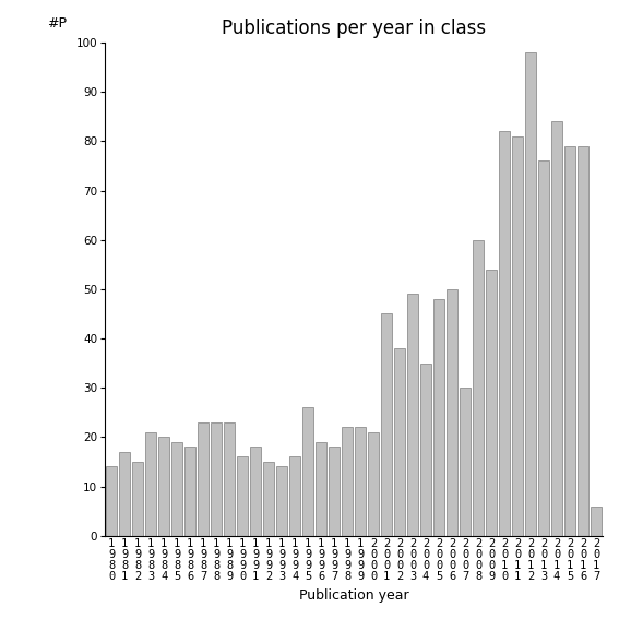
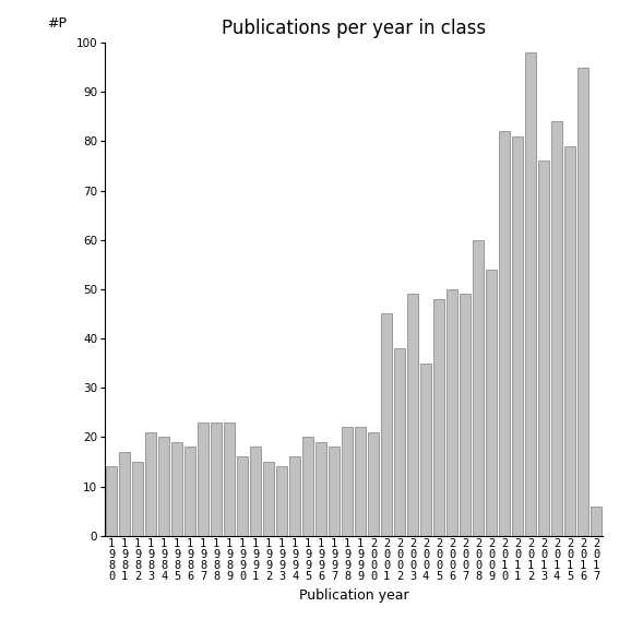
1 9 9 5: 26 -> 20
2 0 0 7: 30 -> 49
2 0 1 6: 79 -> 95
